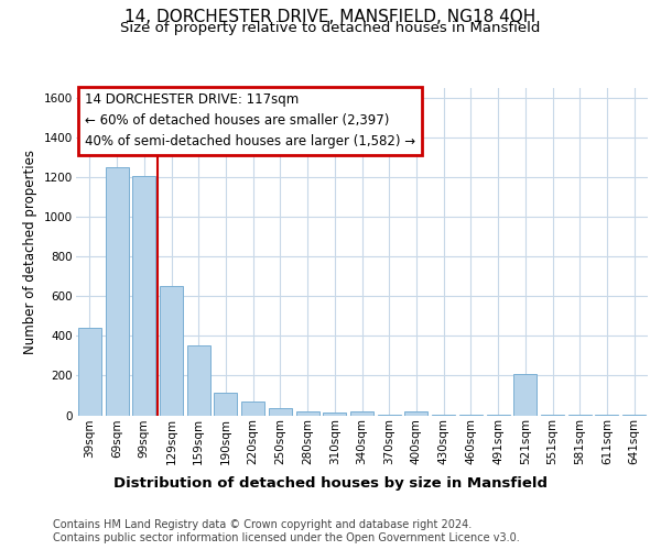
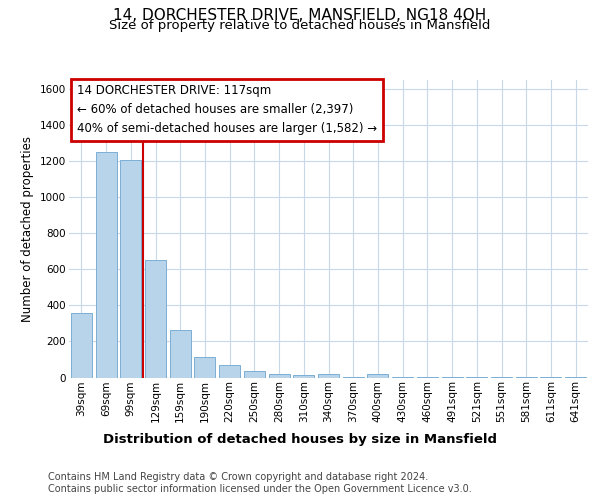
39sqm: 440 -> 360
159sqm: 350 -> 260
521sqm: 210 -> 0
